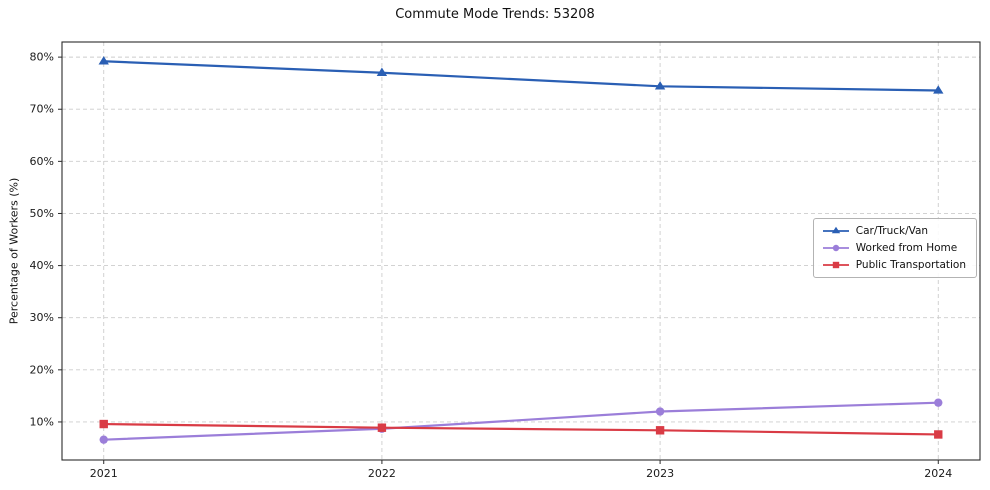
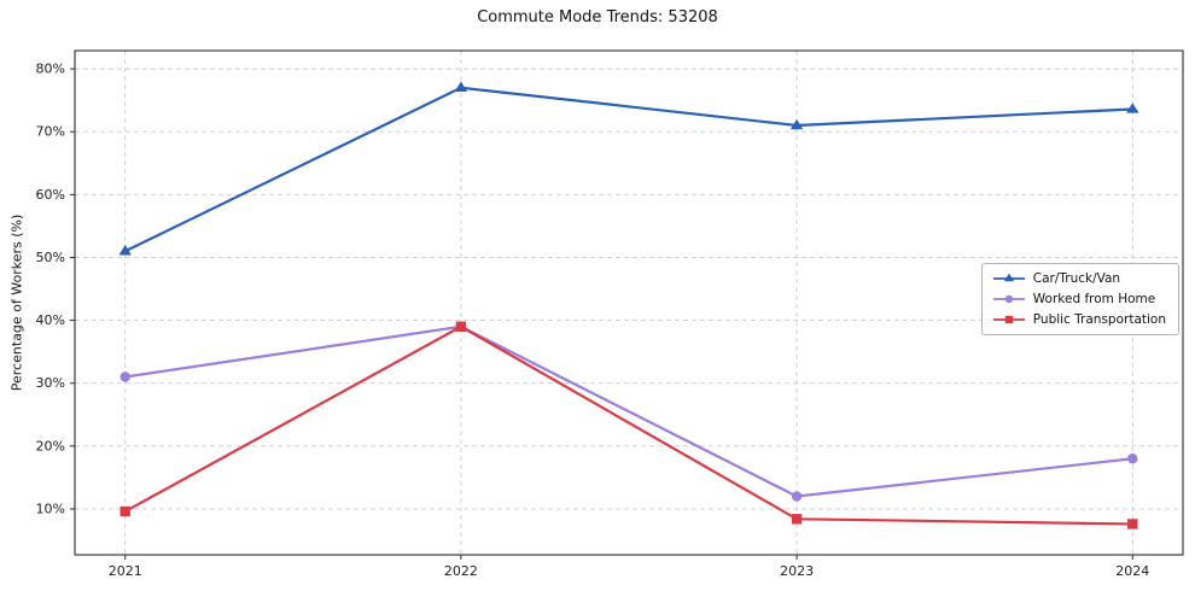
Car/Truck/Van/2021: 79% -> 51%
Worked from Home/2021: 7% -> 31%
Worked from Home/2022: 9% -> 39%
Public Transportation/2022: 9% -> 39%
Car/Truck/Van/2023: 74% -> 71%
Worked from Home/2024: 14% -> 18%
